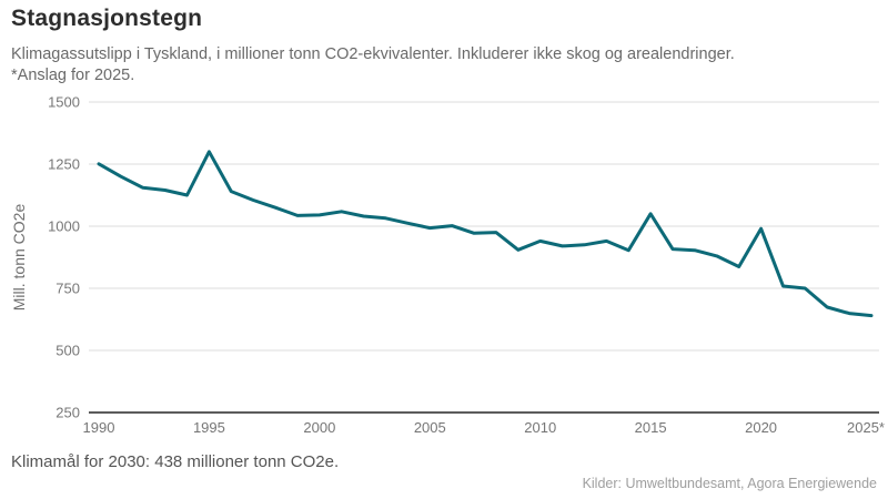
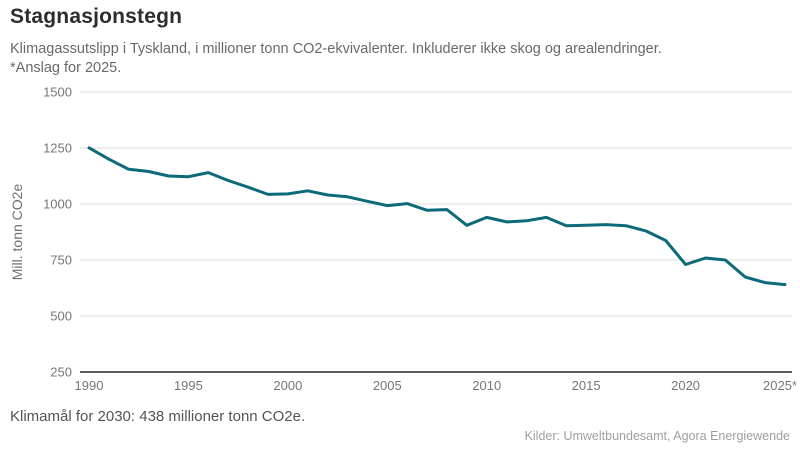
1995: 1300 -> 1120
2015: 1050 -> 900
2020: 990 -> 730
